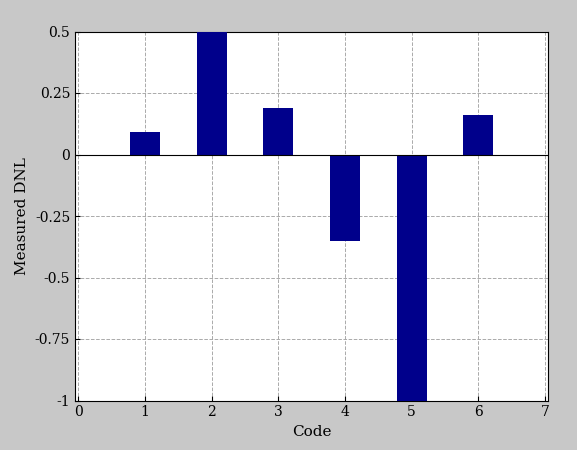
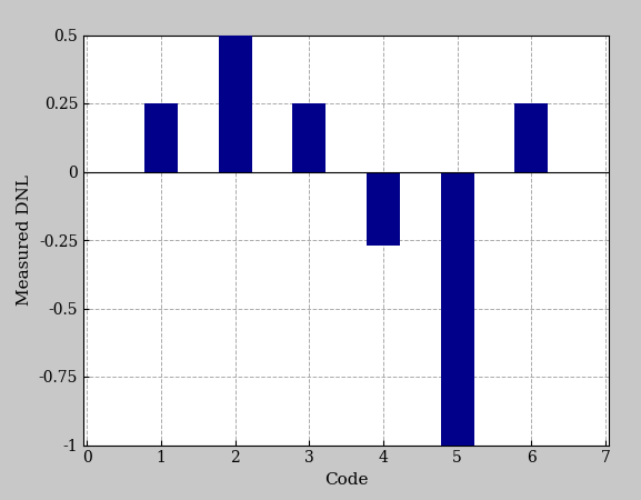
1: 0.09 -> 0.25
3: 0.19 -> 0.25
4: -0.35 -> -0.27
6: 0.16 -> 0.25
